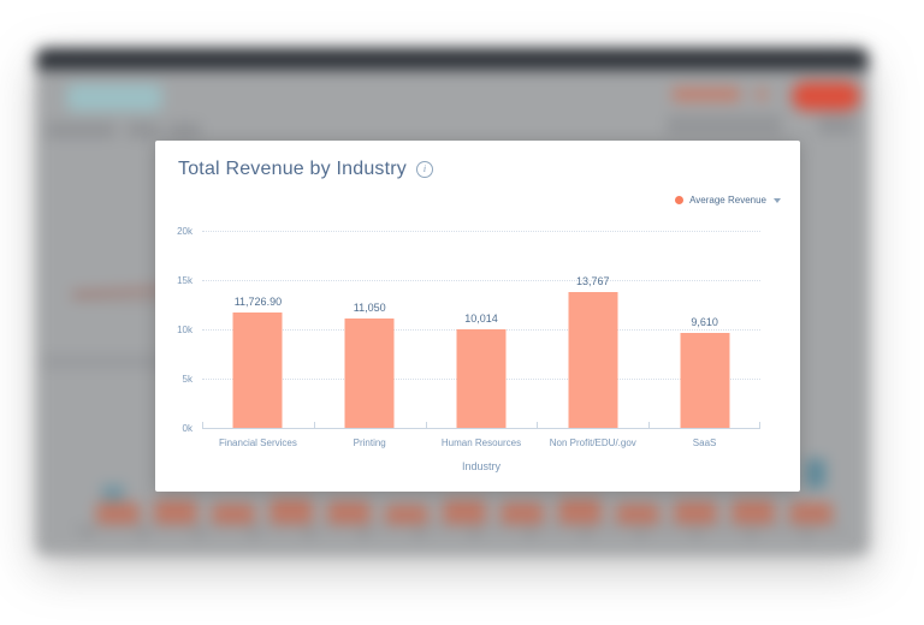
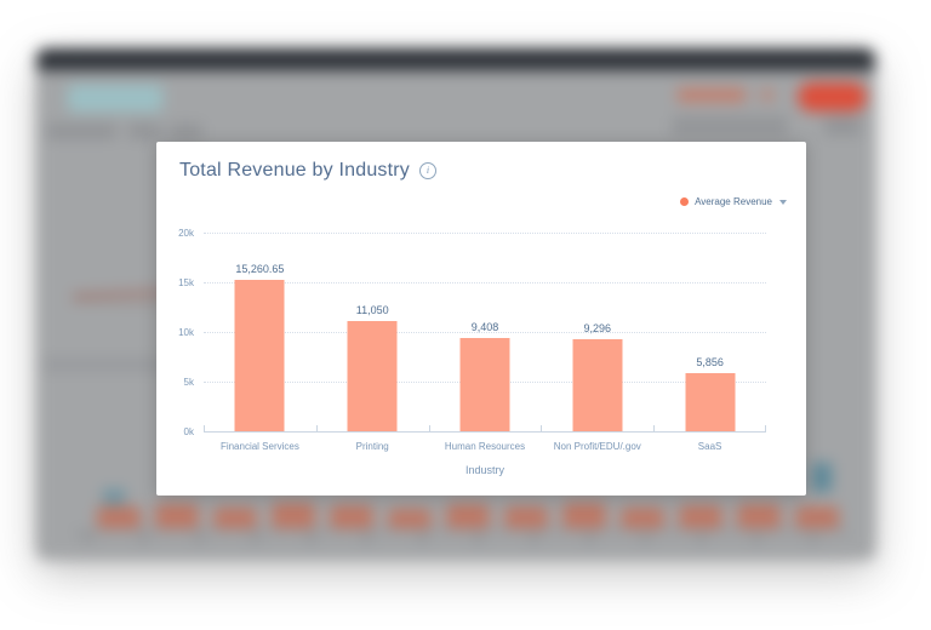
Financial Services: 11,726.90 -> 15,260.65
Human Resources: 10,014 -> 9,408
Non Profit/EDU/.gov: 13,767 -> 9,296
SaaS: 9,610 -> 5,856
